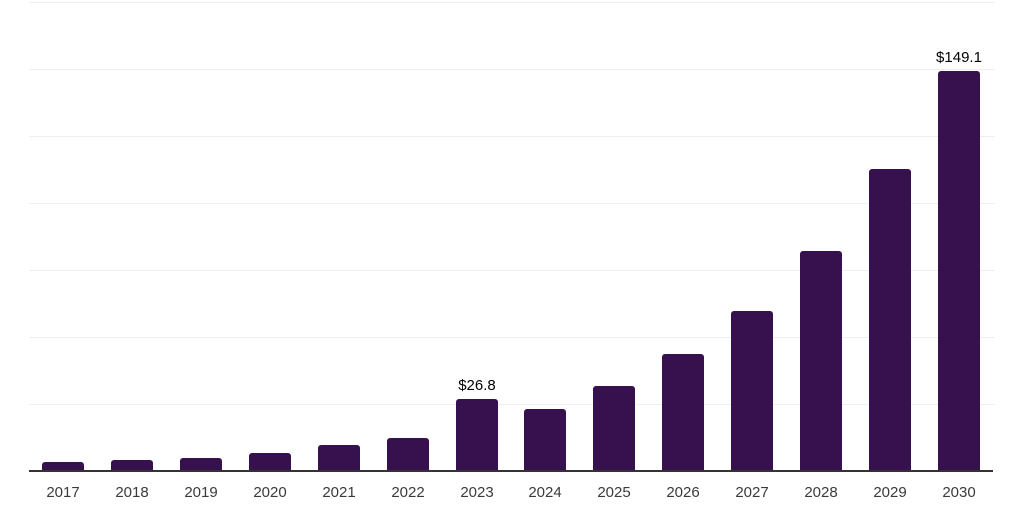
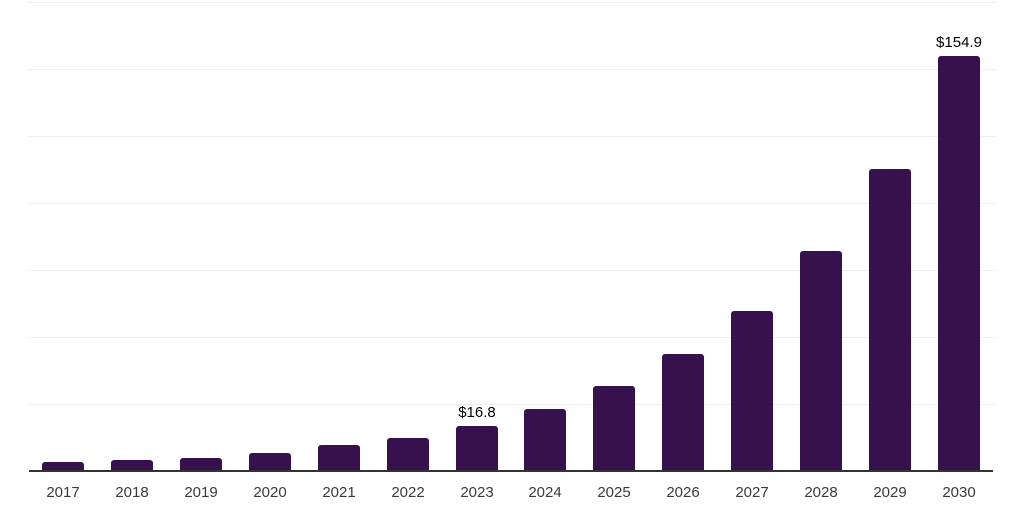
2023: $26.8 -> $16.8
2030: $149.1 -> $154.9
